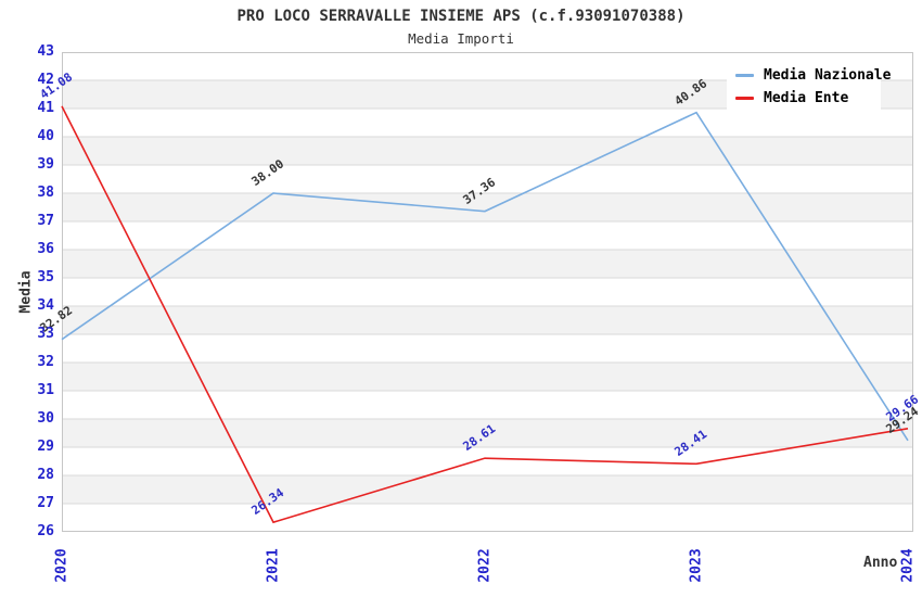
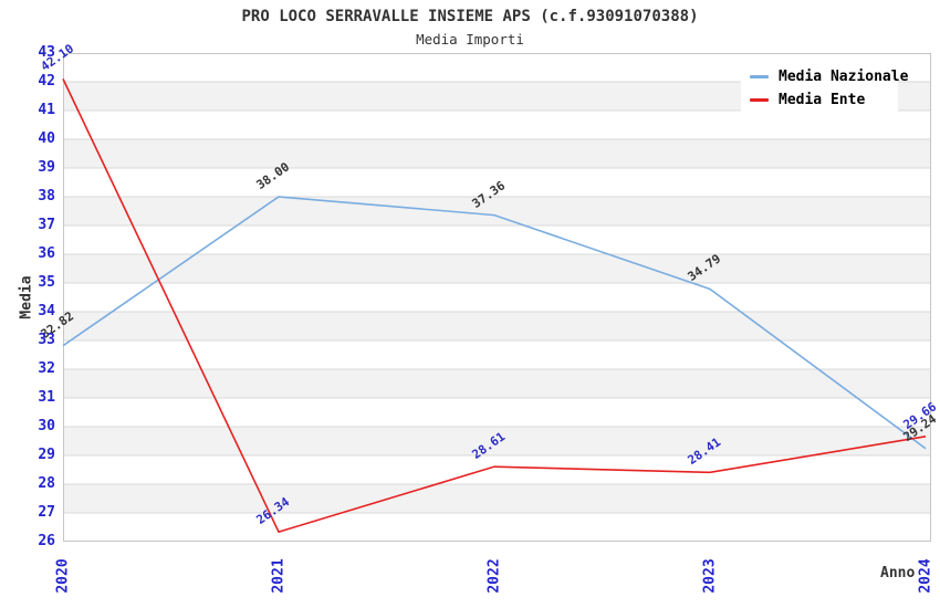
Media Ente/2020: 41.08 -> 42.10
Media Nazionale/2023: 40.86 -> 34.79
